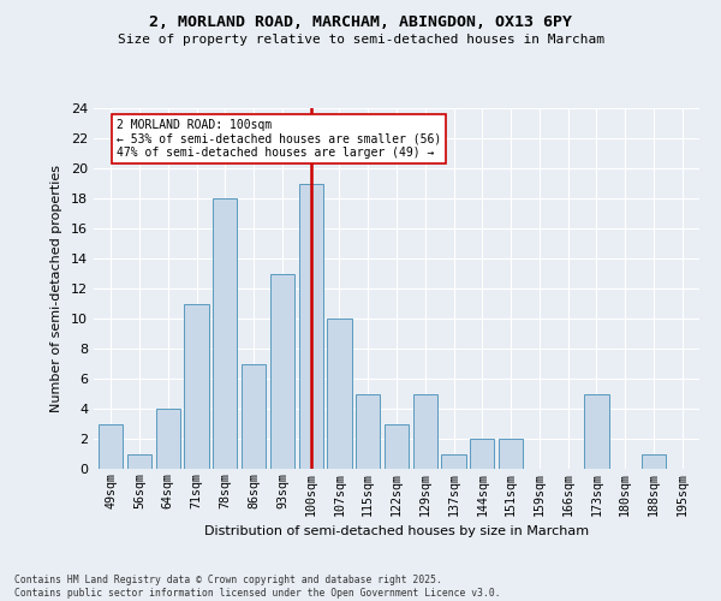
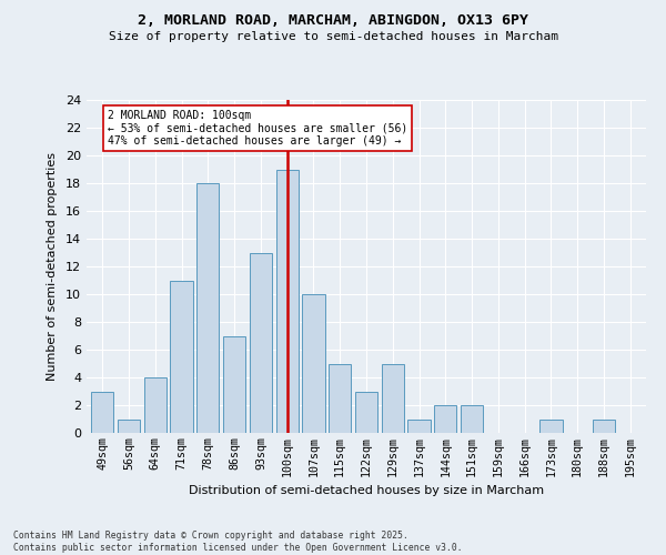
173sqm: 5 -> 1
